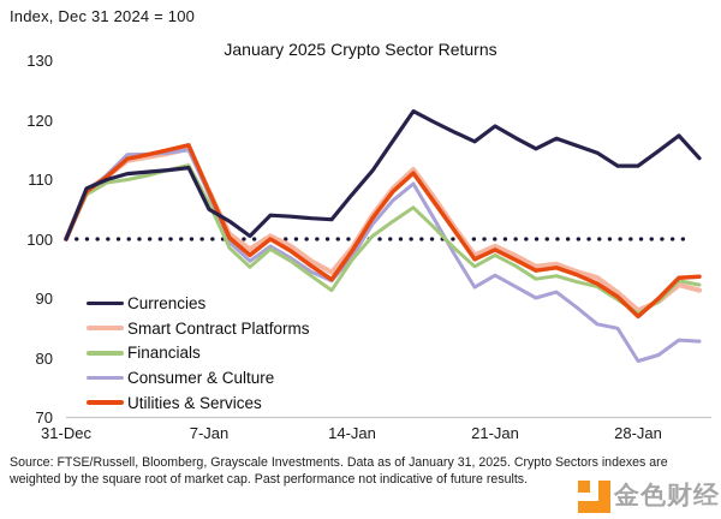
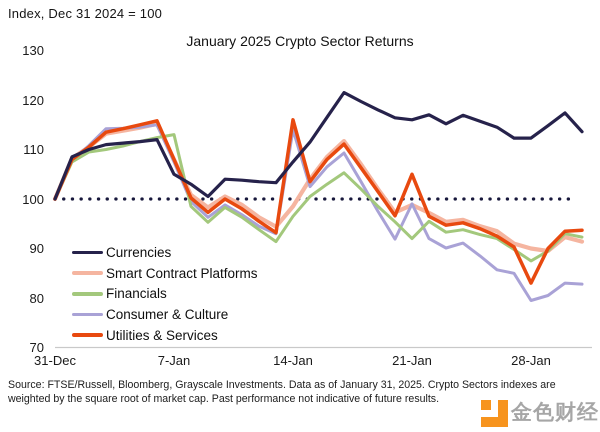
Financials/7-Jan: 106 -> 113
Consumer & Culture/14-Jan: 97 -> 114
Utilities & Services/14-Jan: 98 -> 116
Currencies/21-Jan: 119 -> 116
Financials/21-Jan: 97 -> 92
Consumer & Culture/21-Jan: 94 -> 99
Utilities & Services/21-Jan: 98 -> 105
Smart Contract Platforms/28-Jan: 88 -> 90
Utilities & Services/28-Jan: 87 -> 83
